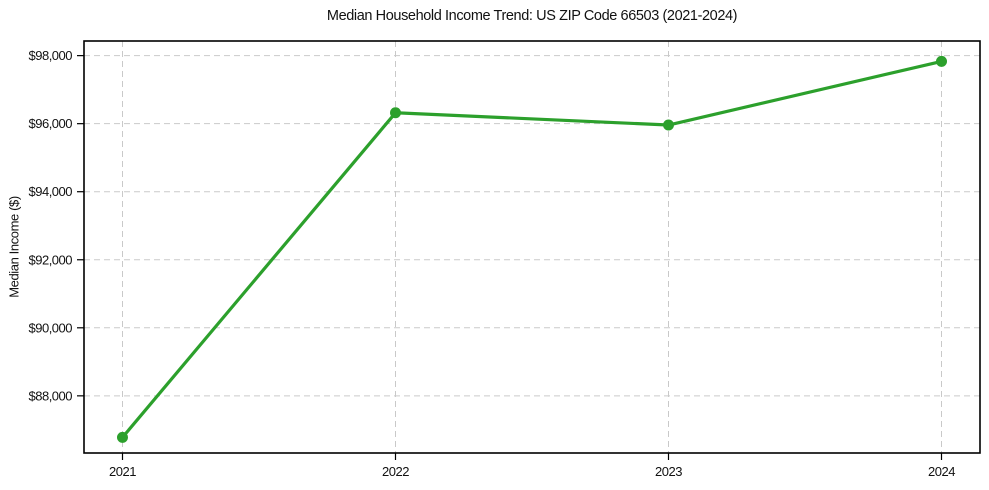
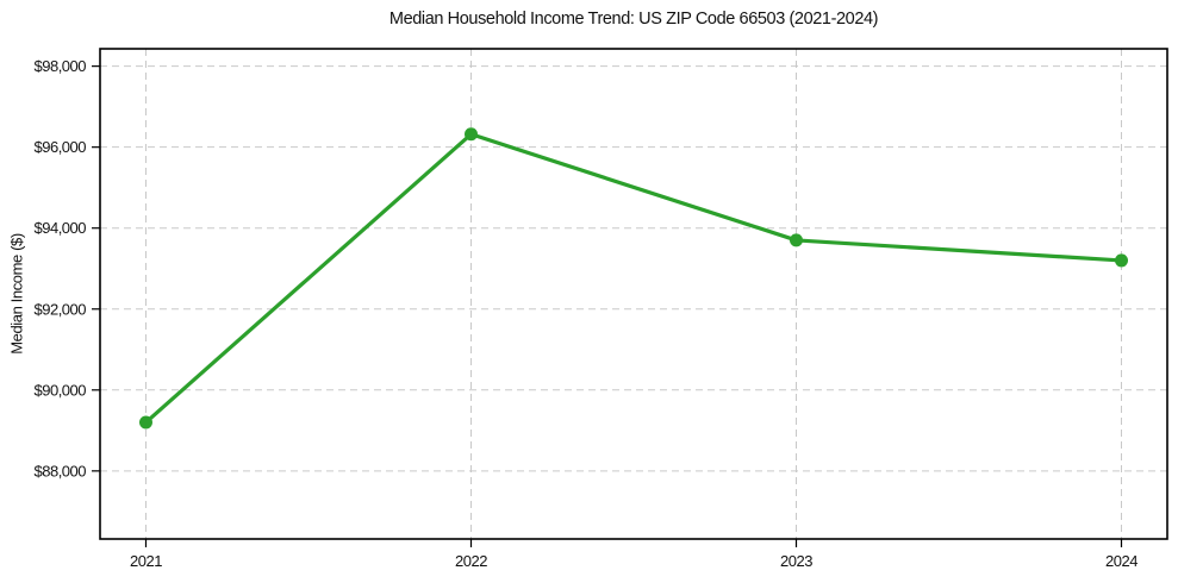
2021: $86800 -> $89200
2023: $96000 -> $93700
2024: $97800 -> $93200
